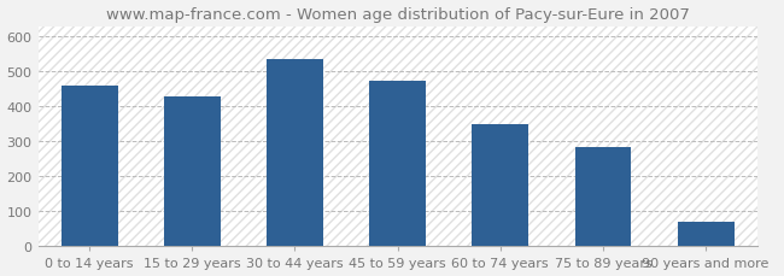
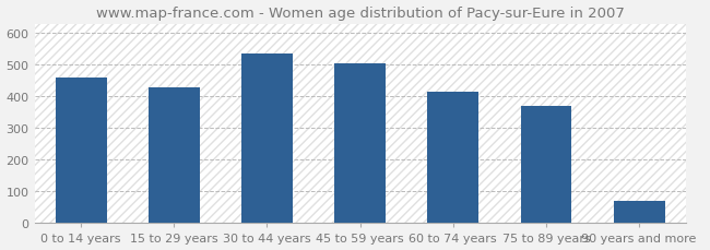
45 to 59 years: 474 -> 505
60 to 74 years: 351 -> 415
75 to 89 years: 283 -> 370
